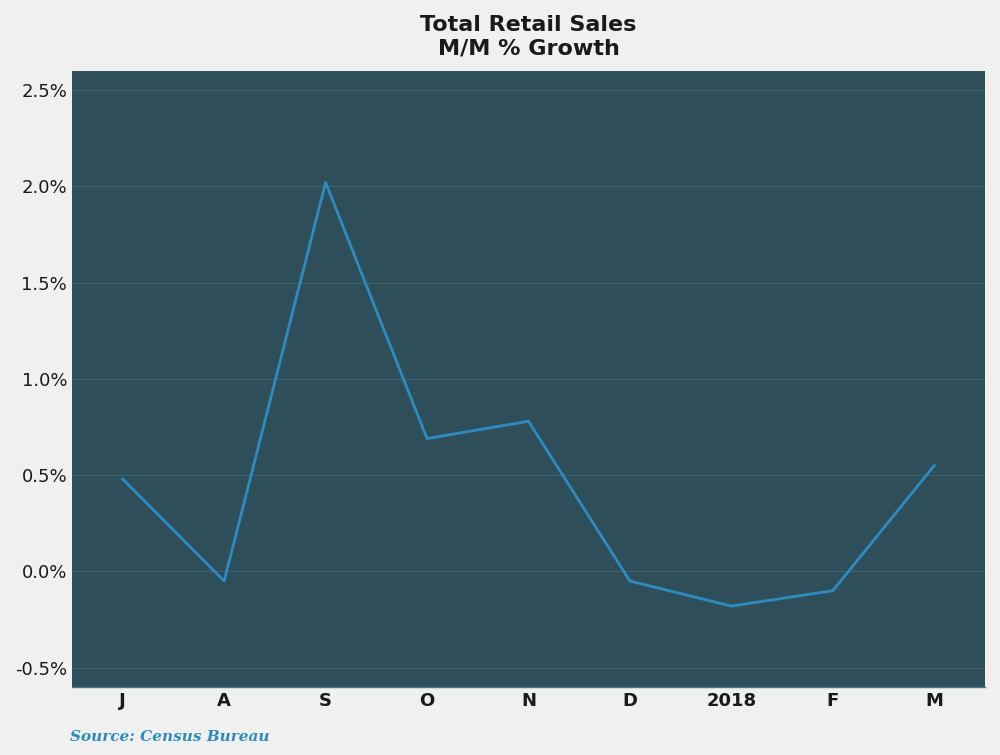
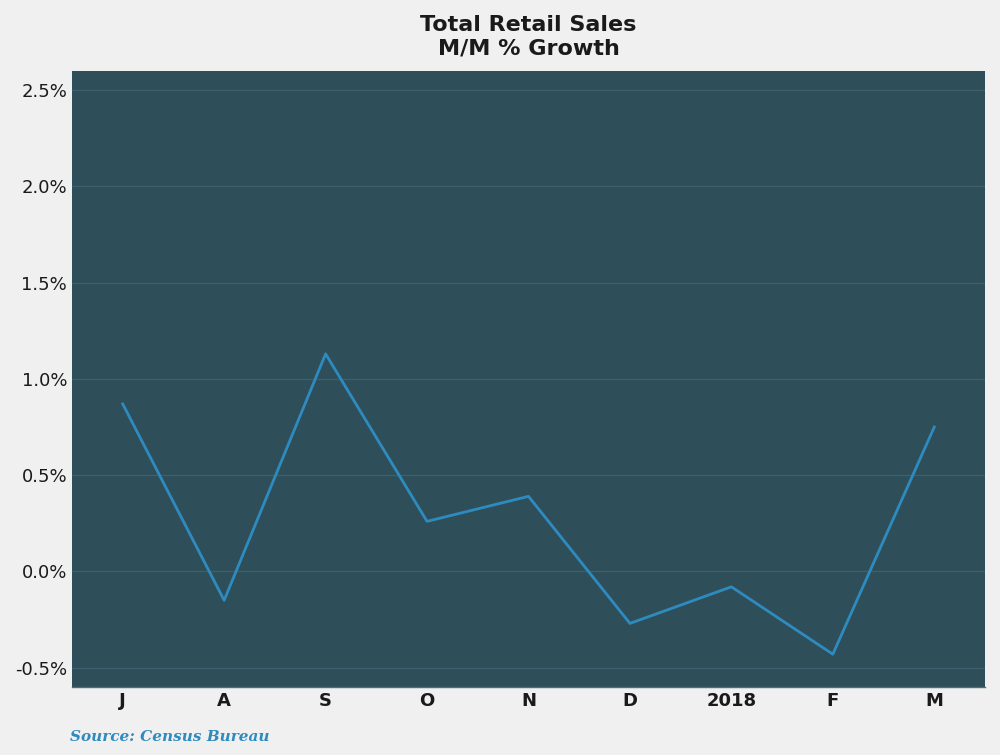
J: 0.48% -> 0.87%
A: -0.05% -> -0.15%
S: 2.02% -> 1.13%
O: 0.69% -> 0.26%
N: 0.78% -> 0.39%
D: -0.05% -> -0.27%
2018: -0.18% -> -0.08%
F: -0.10% -> -0.43%
M: 0.55% -> 0.75%
